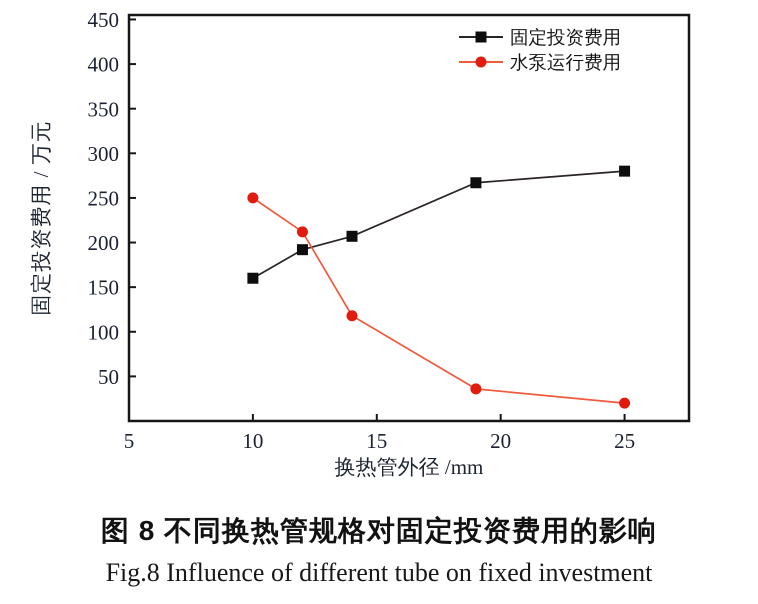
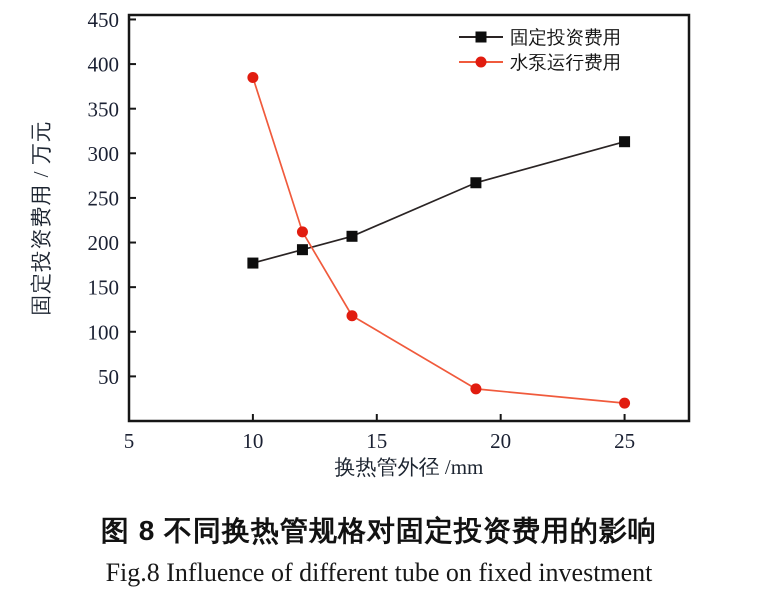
固定投资费用/10: 160 -> 180
水泵运行费用/10: 250 -> 380
固定投资费用/25: 280 -> 310
